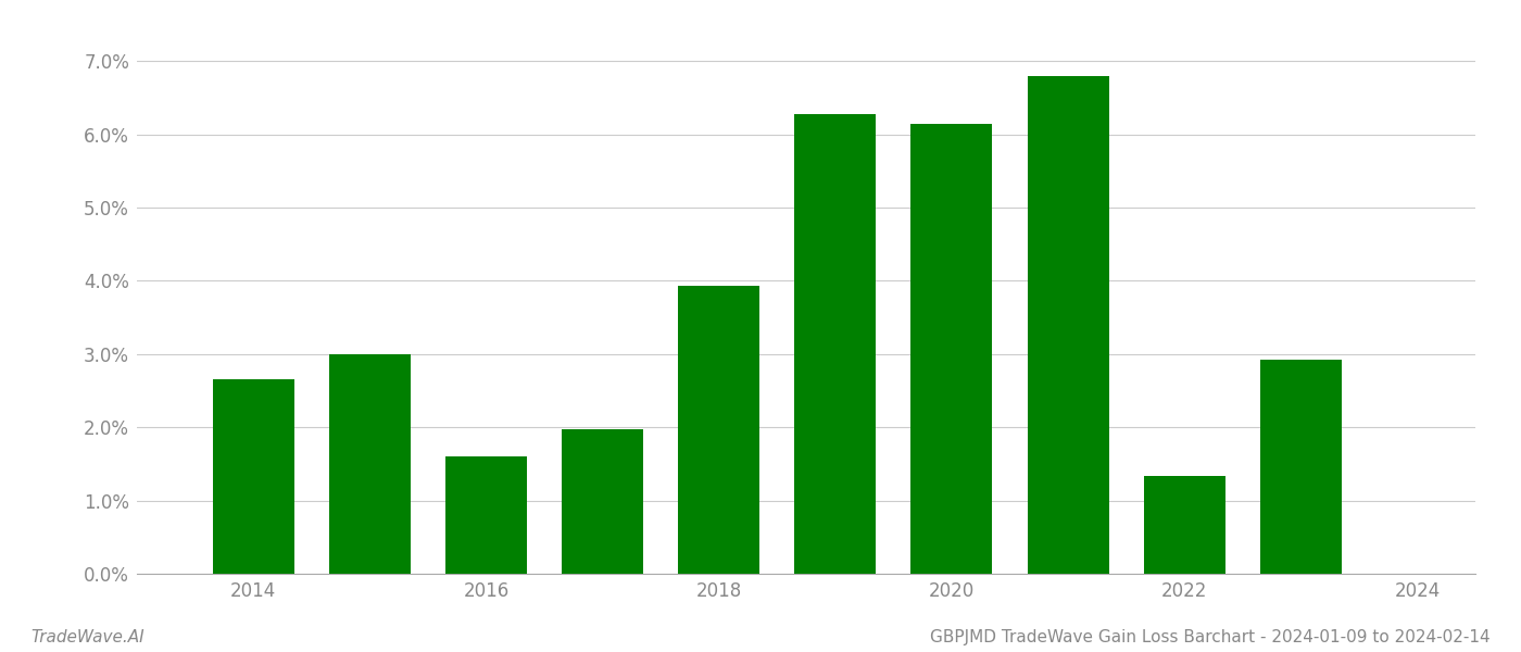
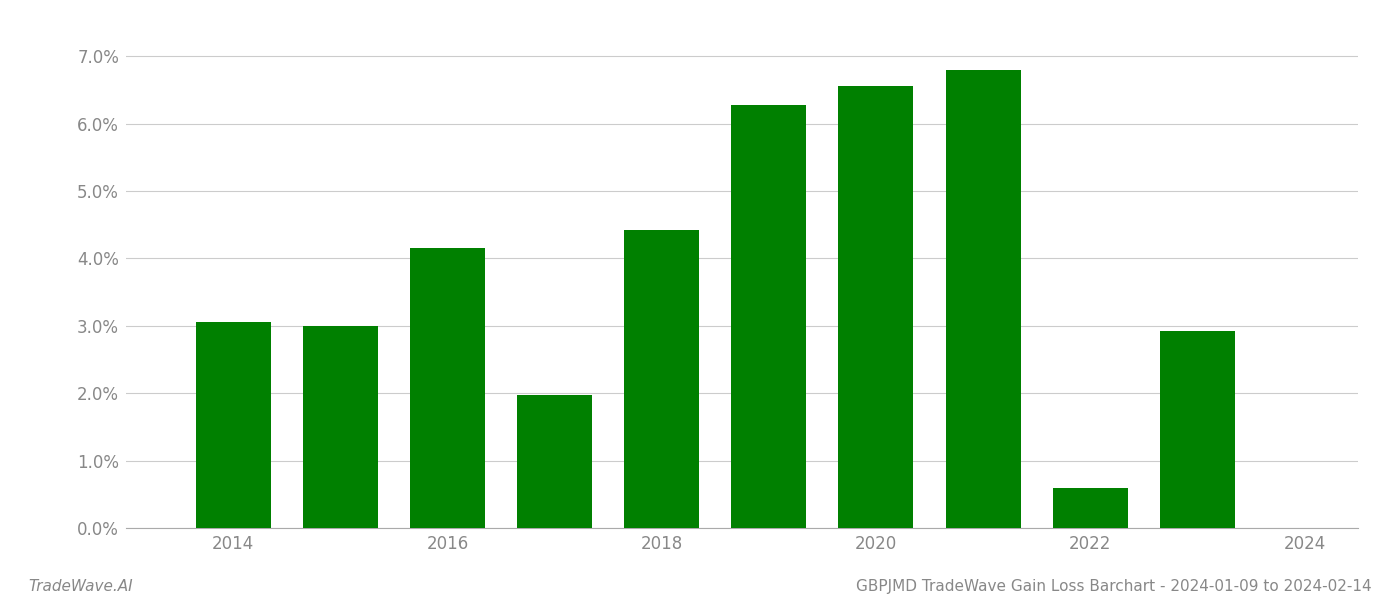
2014: 2.65% -> 3.06%
2016: 1.60% -> 4.16%
2018: 3.93% -> 4.42%
2020: 6.15% -> 6.56%
2022: 1.33% -> 0.60%
